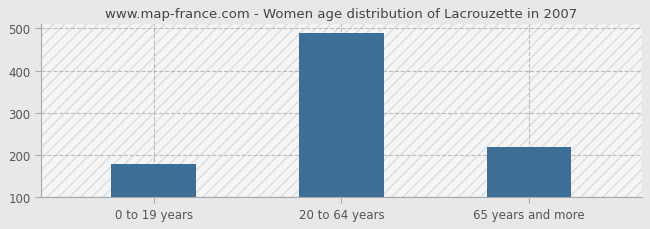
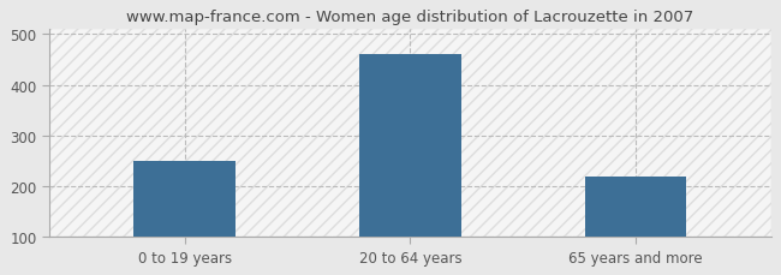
0 to 19 years: 178 -> 250
20 to 64 years: 490 -> 460
